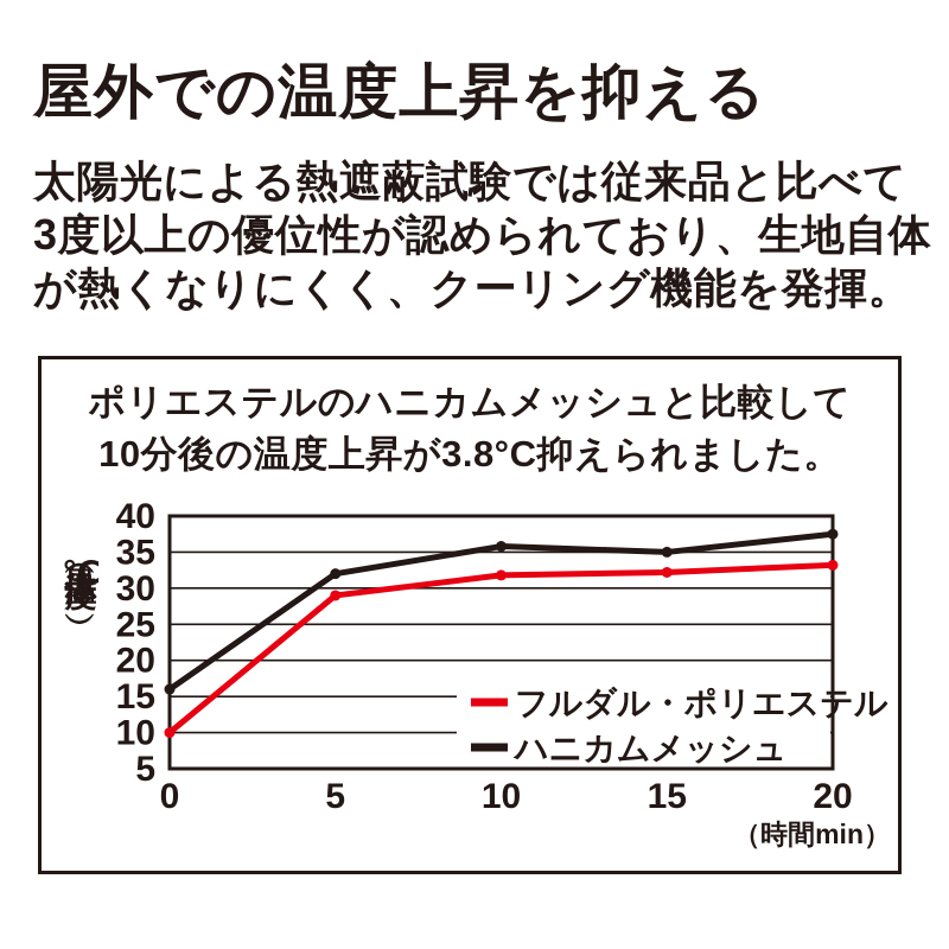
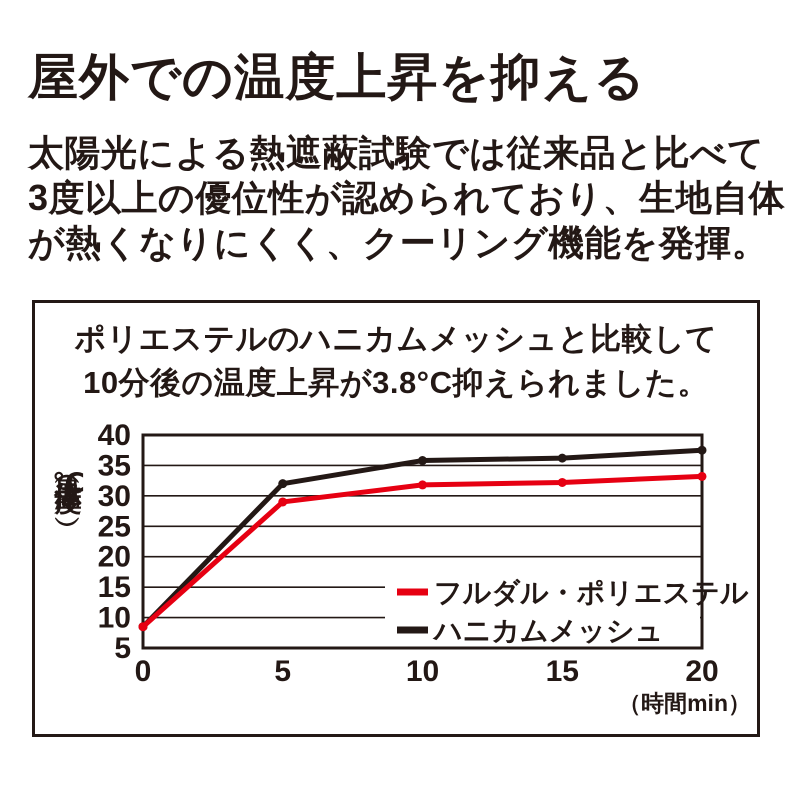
フルダル・ポリエステル/0: 10 -> 8
ハニカムメッシュ/0: 16 -> 8
ハニカムメッシュ/15: 35 -> 36
